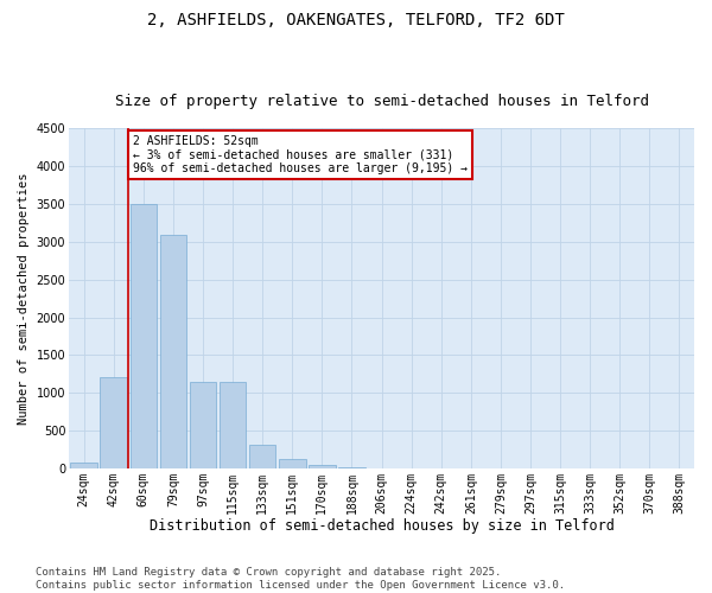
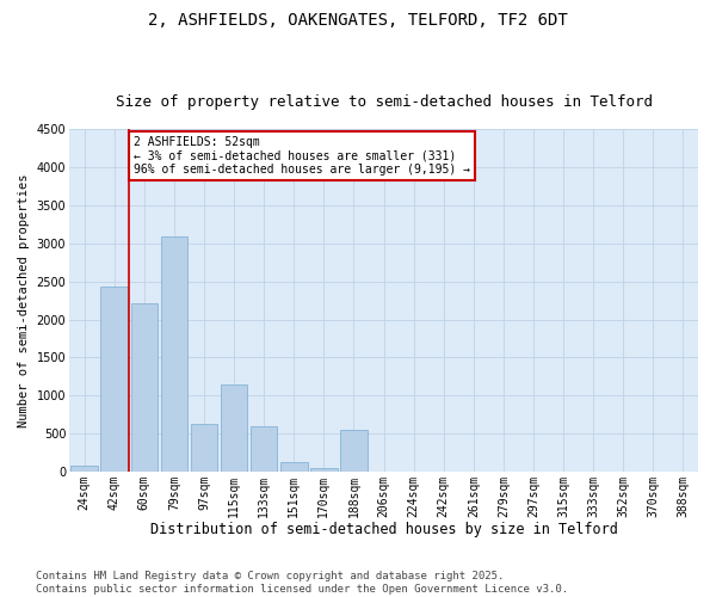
42sqm: 1200 -> 2440
60sqm: 3500 -> 2220
97sqm: 1150 -> 620
133sqm: 310 -> 600
188sqm: 20 -> 540
